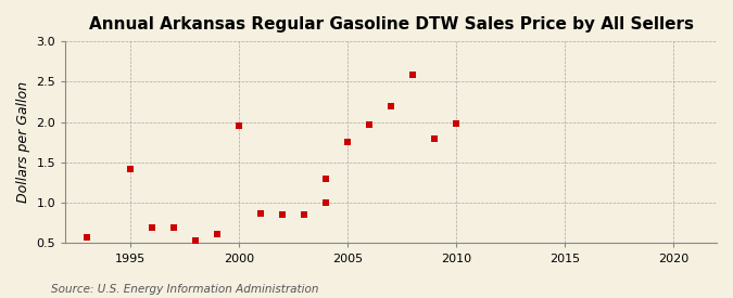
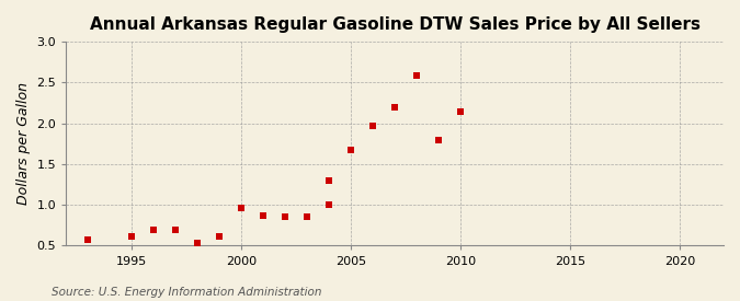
1995: 1.42 -> 0.62
2000: 1.96 -> 0.96
2005: 1.76 -> 1.67
2010: 1.98 -> 2.14
